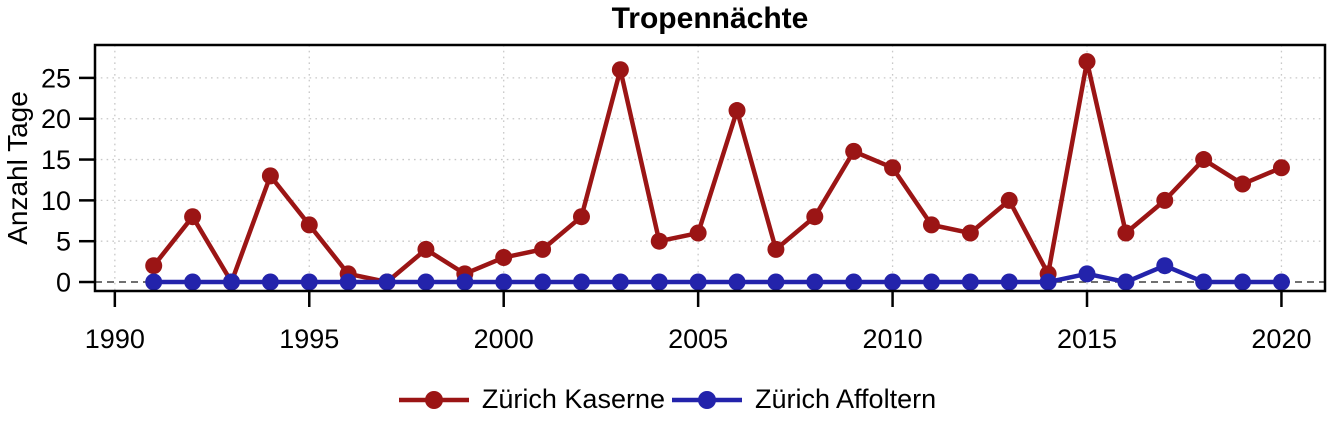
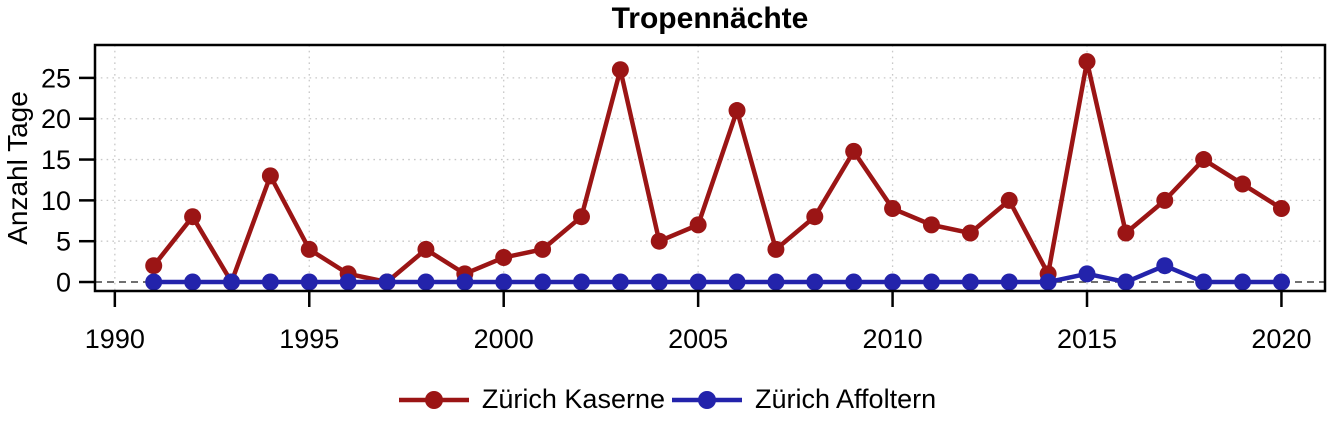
Zürich Kaserne/1995: 7 -> 4
Zürich Kaserne/2005: 6 -> 7
Zürich Kaserne/2010: 14 -> 9
Zürich Kaserne/2020: 14 -> 9
